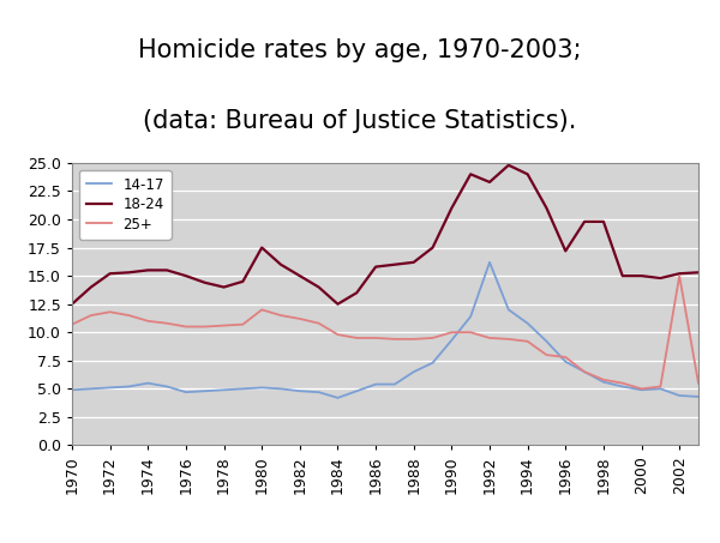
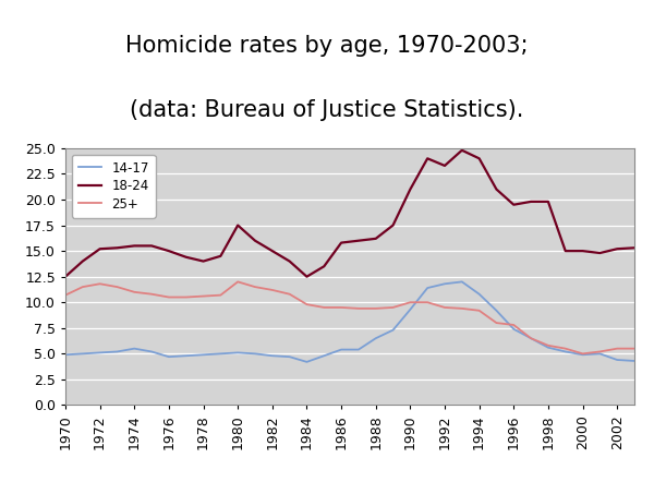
14-17/1992: 16.2 -> 11.8
18-24/1996: 17.2 -> 19.5
25+/2002: 15.0 -> 5.5
